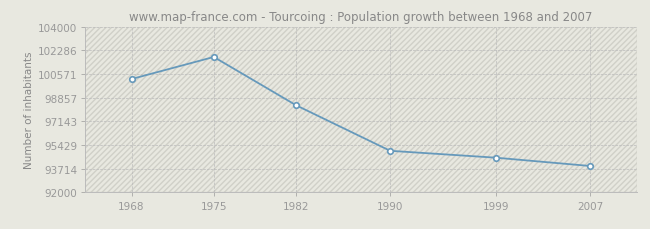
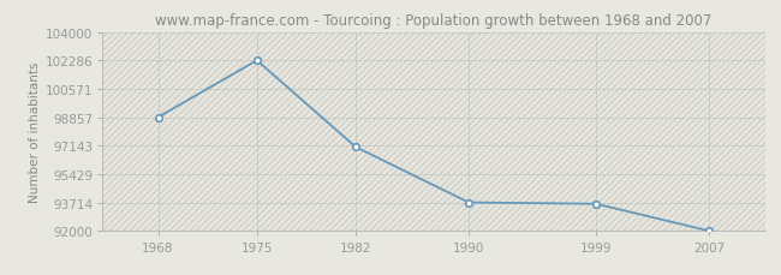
1968: 100200 -> 98900
1975: 101800 -> 102300
1982: 98300 -> 97100
1990: 95000 -> 93700
1999: 94500 -> 93600
2007: 93900 -> 92000
